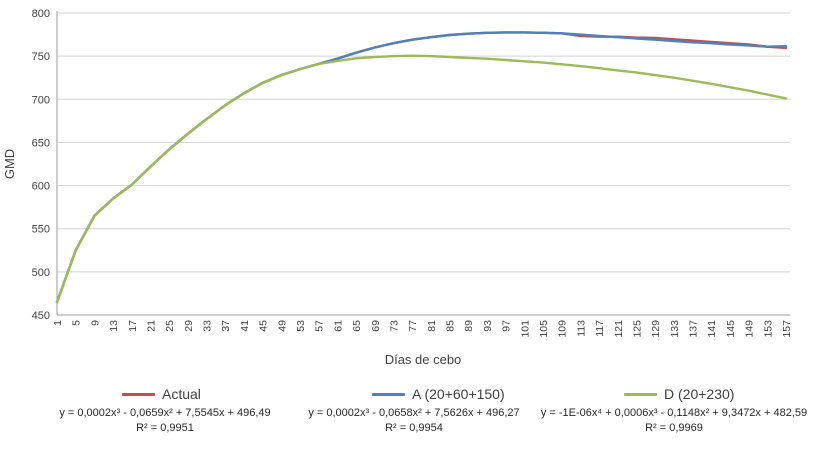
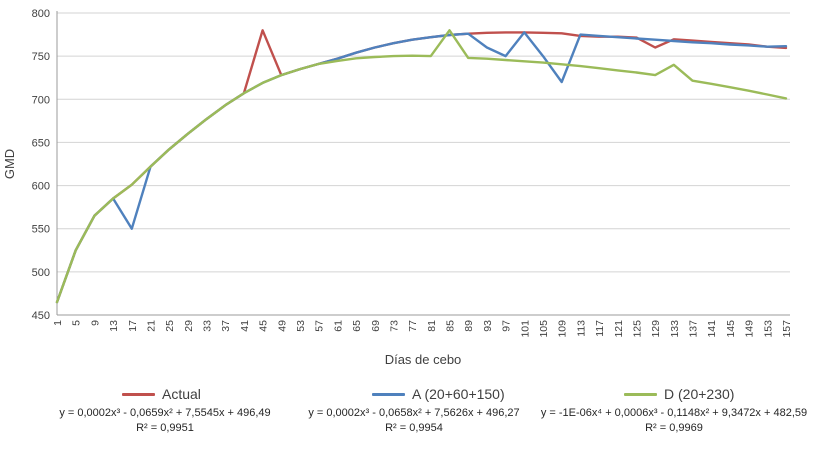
A (20+60+150)/17: 600 -> 550
Actual/45: 720 -> 780
D (20+230)/85: 750 -> 780
A (20+60+150)/93: 780 -> 760
A (20+60+150)/97: 780 -> 750
A (20+60+150)/105: 780 -> 750
A (20+60+150)/109: 780 -> 720
Actual/129: 770 -> 760
D (20+230)/133: 720 -> 740
